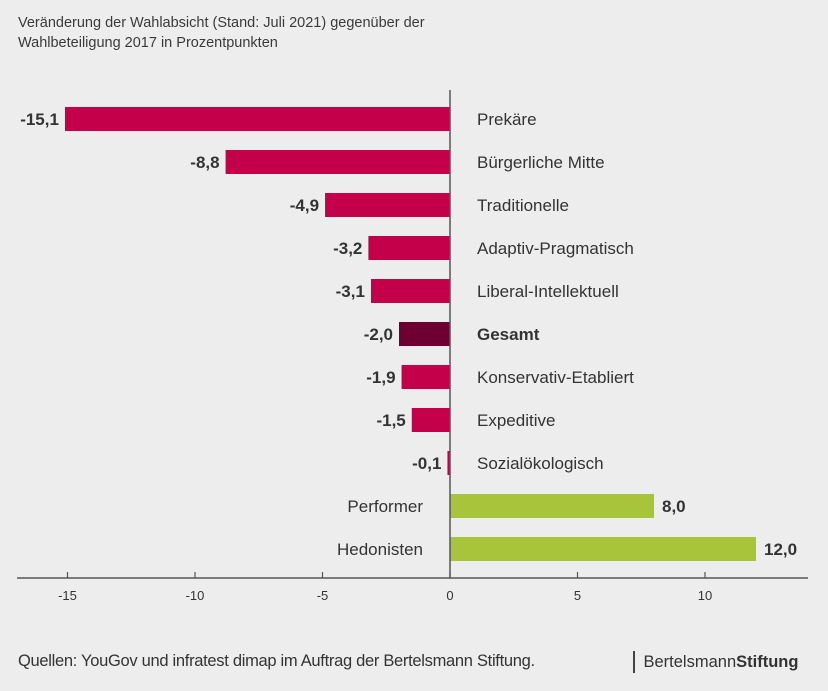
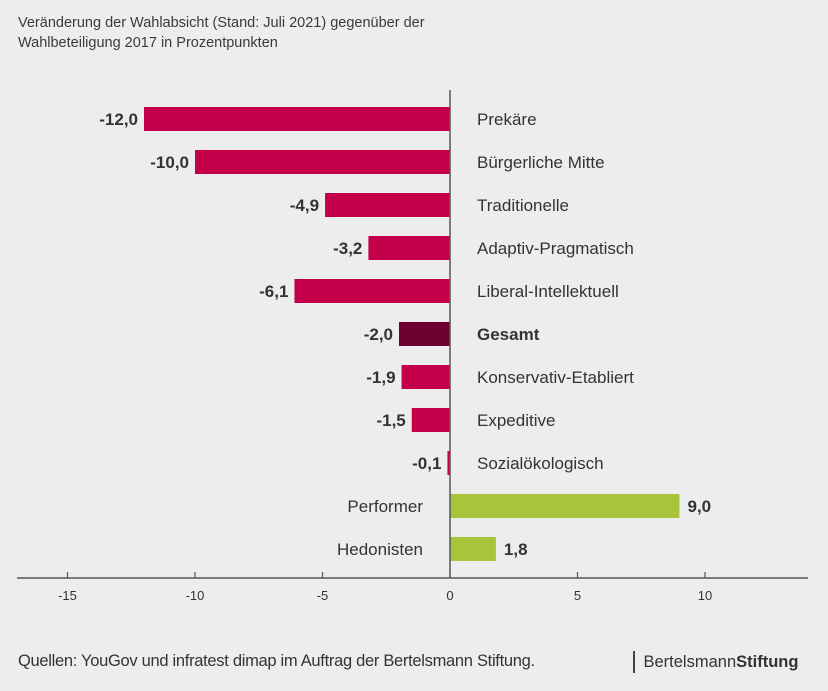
Prekäre: -15,1 -> -12,0
Bürgerliche Mitte: -8,8 -> -10,0
Liberal-Intellektuell: -3,1 -> -6,1
Performer: 8,0 -> 9,0
Hedonisten: 12,0 -> 1,8
